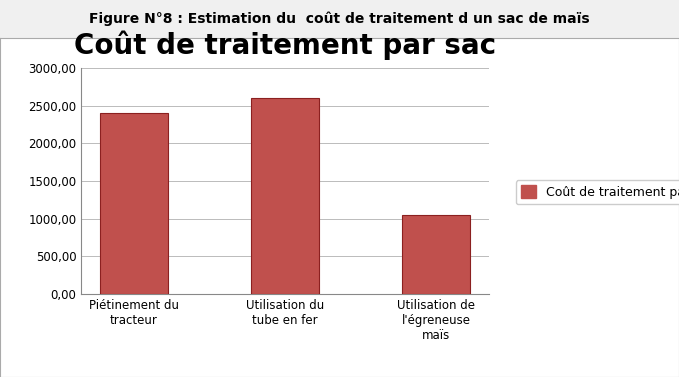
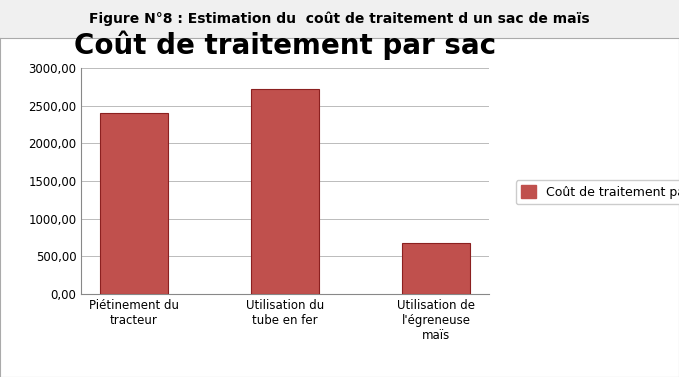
Utilisation du tube en fer: 2600 -> 2720
Utilisation de l'égreneuse maïs: 1050 -> 680
